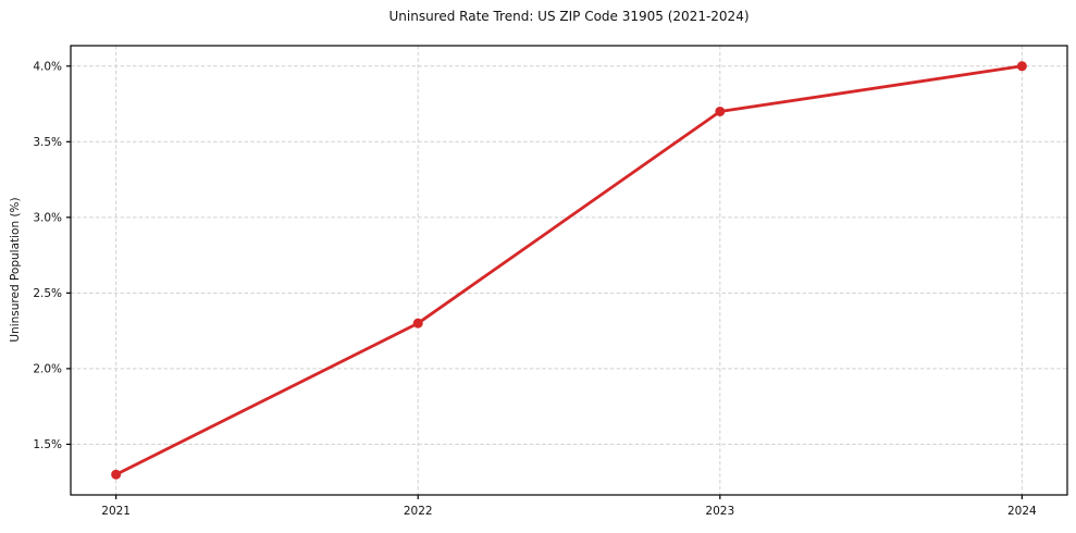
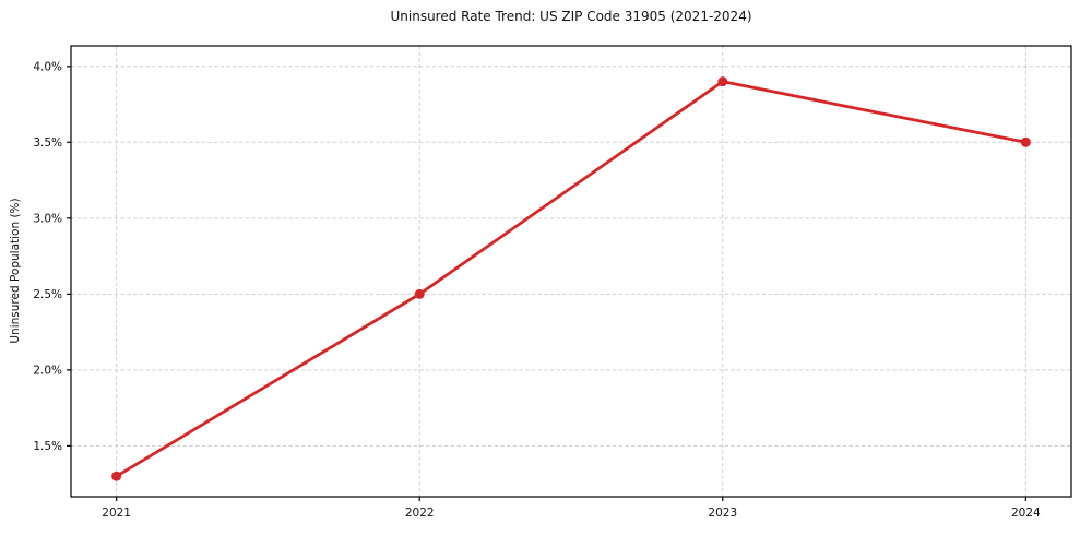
2022: 2.3% -> 2.5%
2023: 3.7% -> 3.9%
2024: 4.0% -> 3.5%
